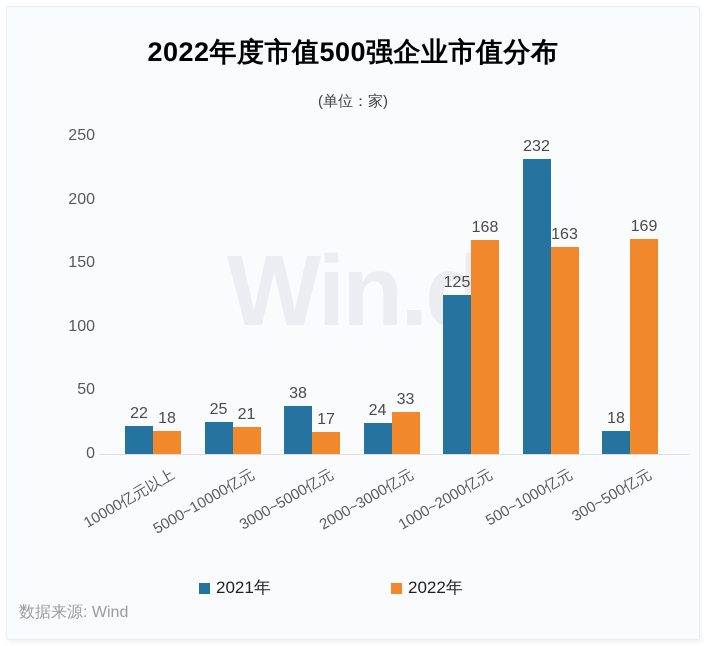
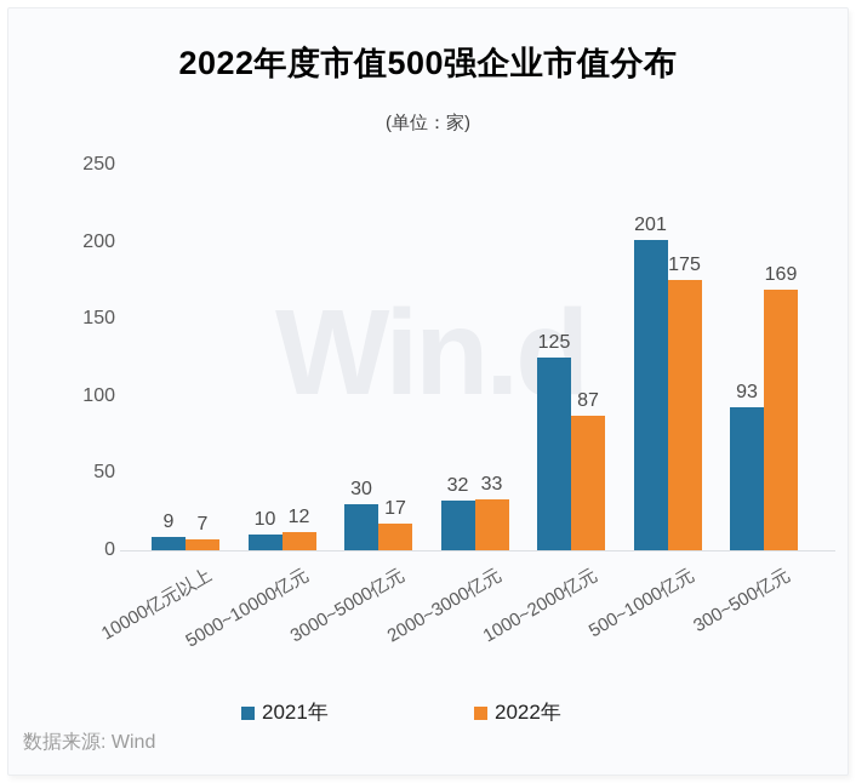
2021年/10000亿元以上: 22 -> 9
2022年/10000亿元以上: 18 -> 7
2021年/5000~10000亿元: 25 -> 10
2022年/5000~10000亿元: 21 -> 12
2021年/3000~5000亿元: 38 -> 30
2021年/2000~3000亿元: 24 -> 32
2022年/1000~2000亿元: 168 -> 87
2021年/500~1000亿元: 232 -> 201
2022年/500~1000亿元: 163 -> 175
2021年/300~500亿元: 18 -> 93
